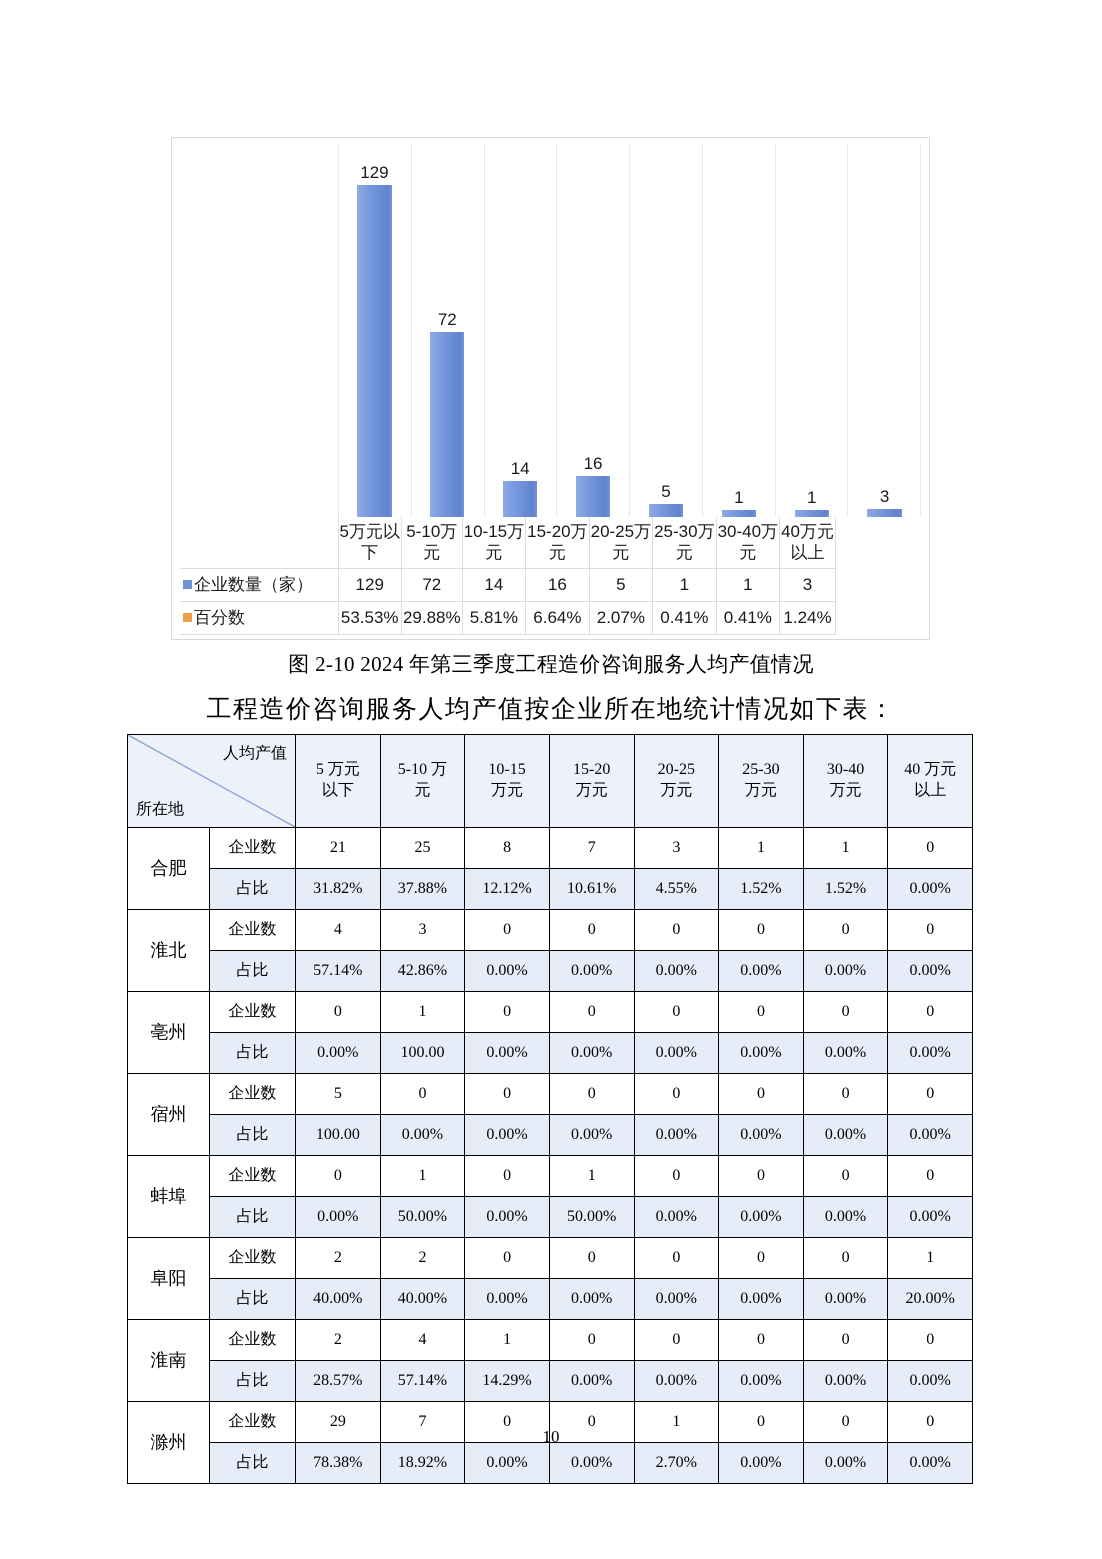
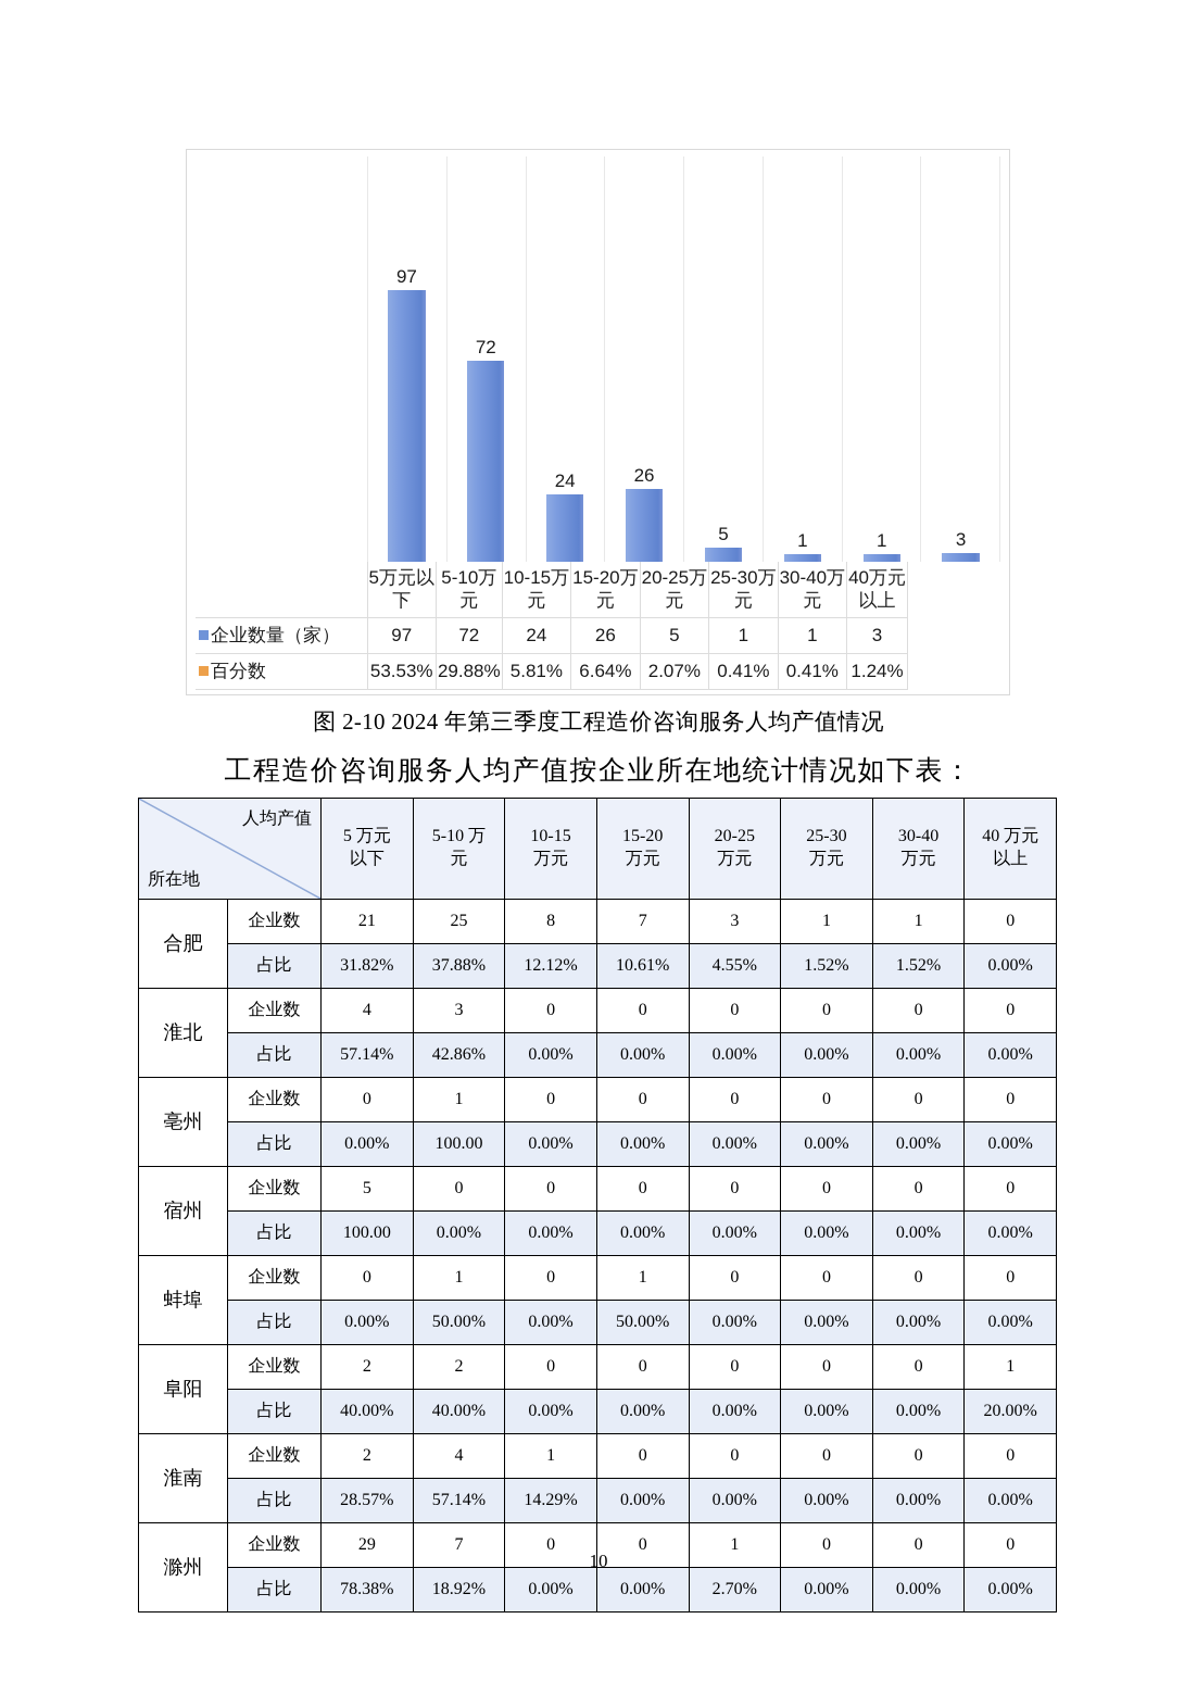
企业数量（家）/5万元以下: 129 -> 97
企业数量（家）/10-15万元: 14 -> 24
企业数量（家）/15-20万元: 16 -> 26
